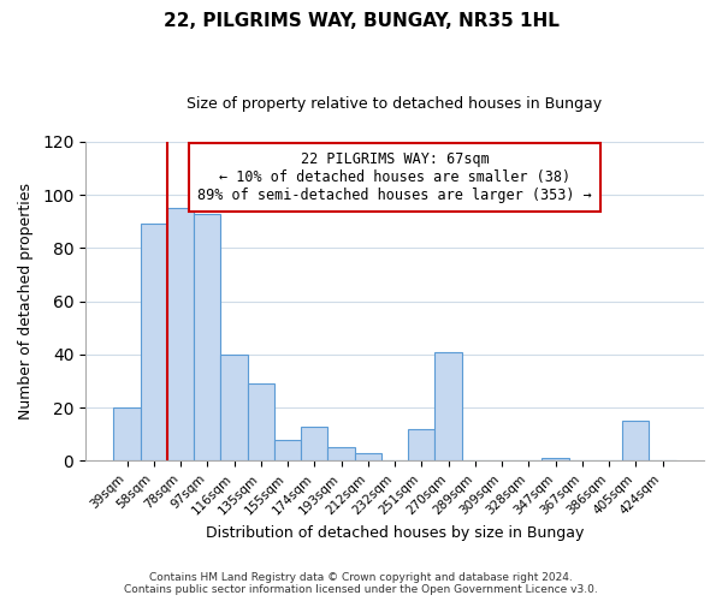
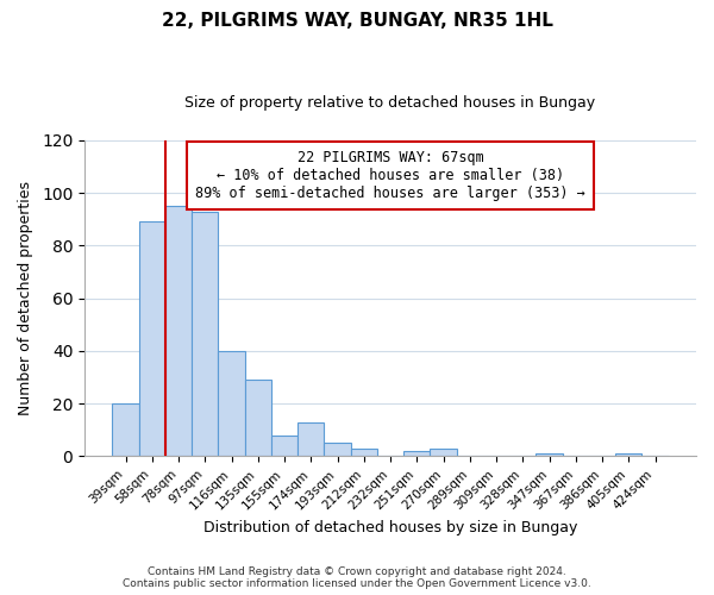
251sqm: 12 -> 2
270sqm: 41 -> 3
405sqm: 15 -> 1
